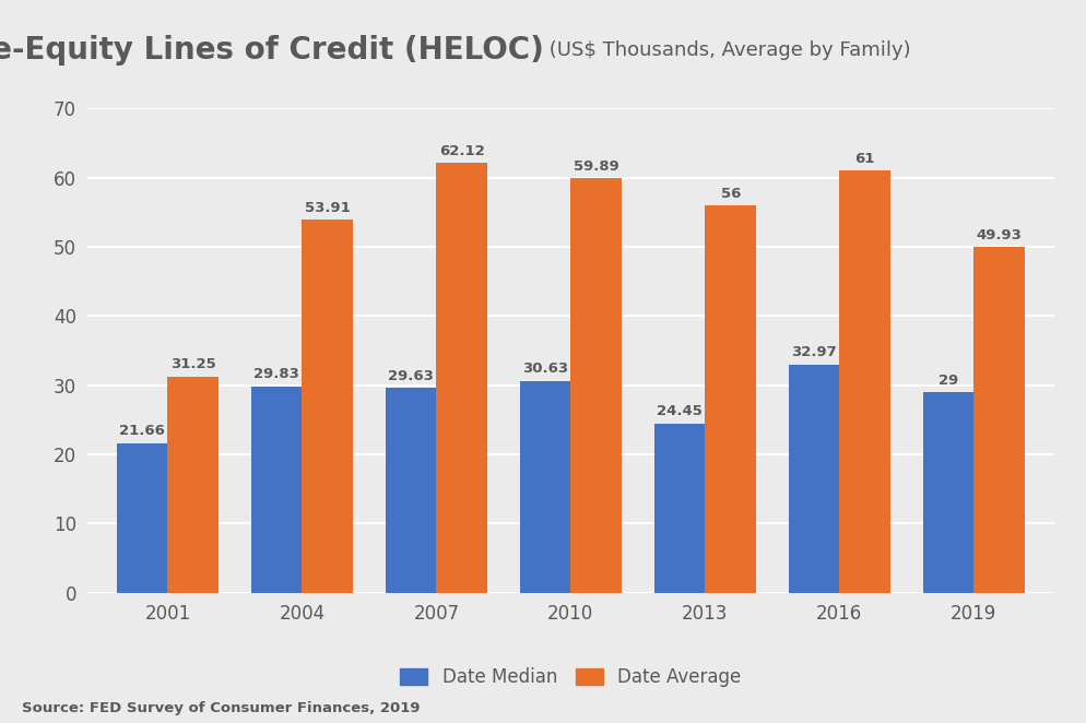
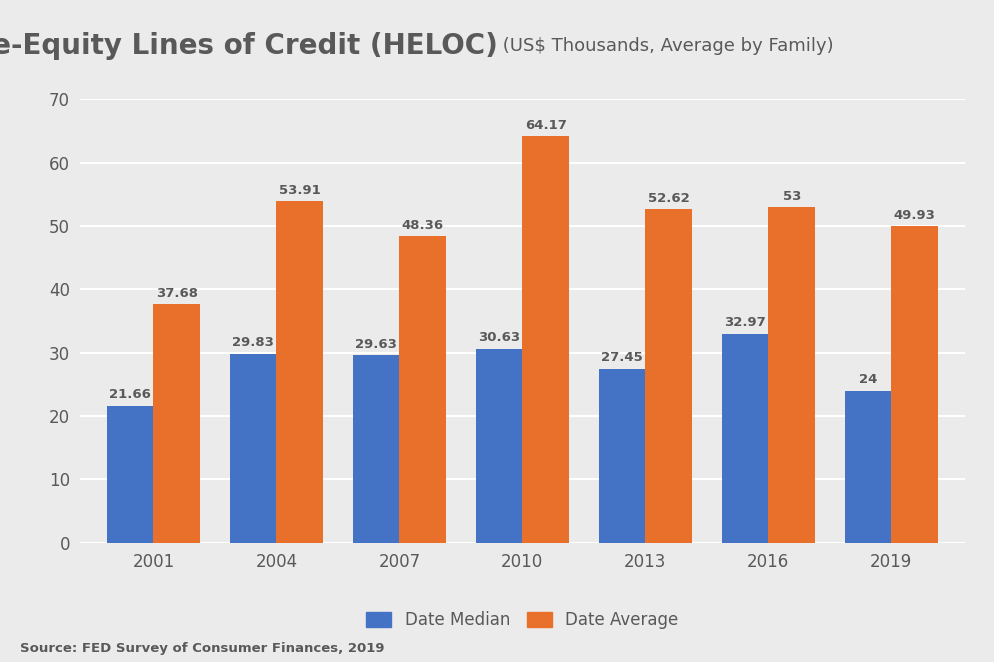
Date Average/2001: 31.25 -> 37.68
Date Average/2007: 62.12 -> 48.36
Date Average/2010: 59.89 -> 64.17
Date Median/2013: 24.45 -> 27.45
Date Average/2013: 56 -> 52.62
Date Average/2016: 61 -> 53
Date Median/2019: 29 -> 24
